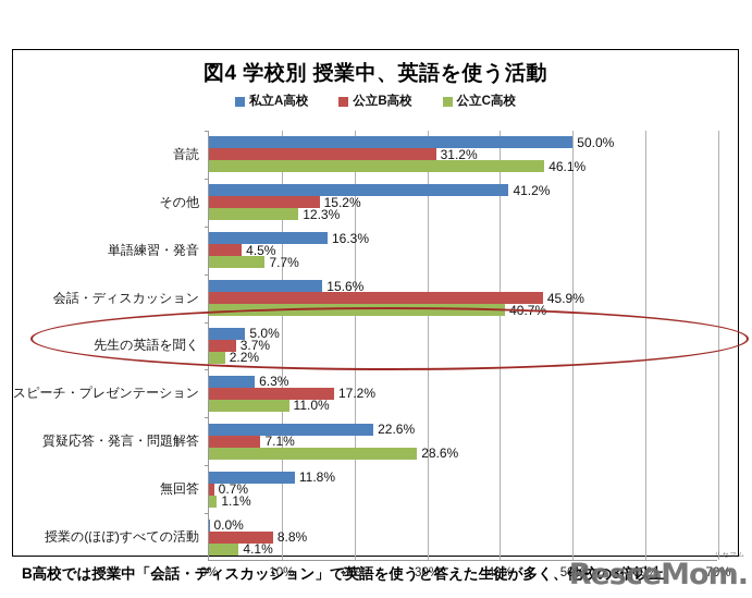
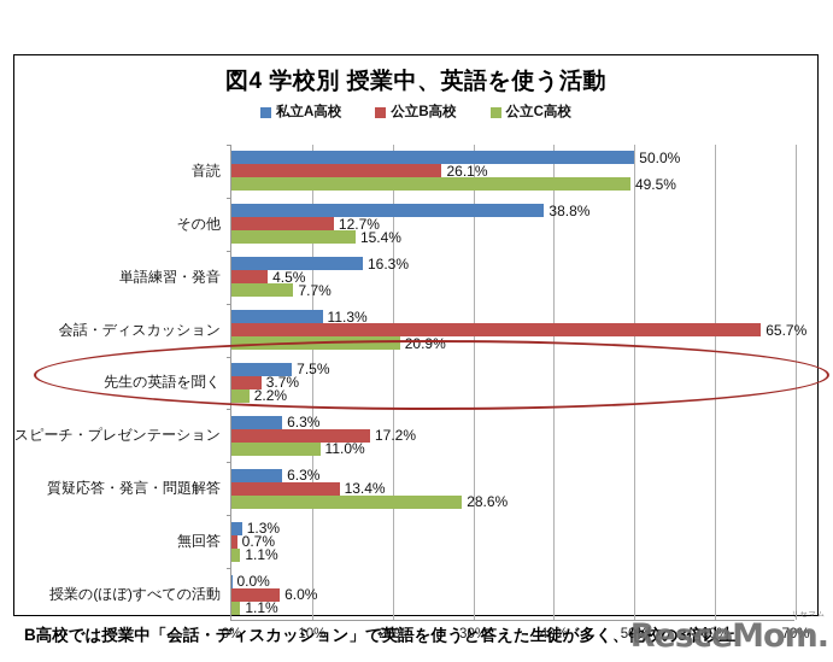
公立B高校/音読: 31.2% -> 26.1%
公立C高校/音読: 46.1% -> 49.5%
私立A高校/その他: 41.2% -> 38.8%
公立B高校/その他: 15.2% -> 12.7%
公立C高校/その他: 12.3% -> 15.4%
私立A高校/会話・ディスカッション: 15.6% -> 11.3%
公立B高校/会話・ディスカッション: 45.9% -> 65.7%
公立C高校/会話・ディスカッション: 40.7% -> 20.9%
私立A高校/先生の英語を聞く: 5.0% -> 7.5%
私立A高校/質疑応答・発言・問題解答: 22.6% -> 6.3%
公立B高校/質疑応答・発言・問題解答: 7.1% -> 13.4%
私立A高校/無回答: 11.8% -> 1.3%
公立B高校/授業の(ほぼ)すべての活動: 8.8% -> 6.0%
公立C高校/授業の(ほぼ)すべての活動: 4.1% -> 1.1%
